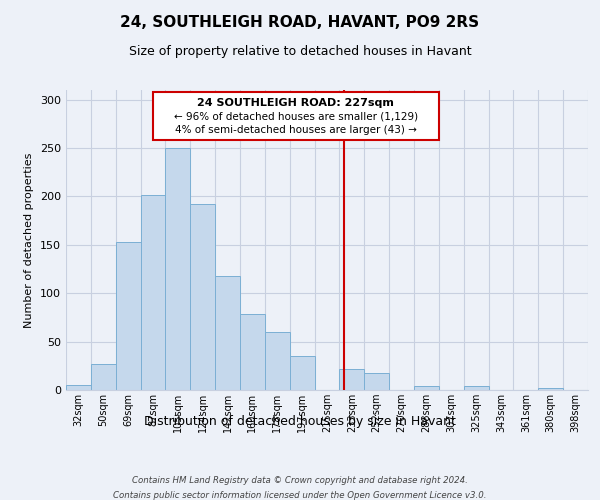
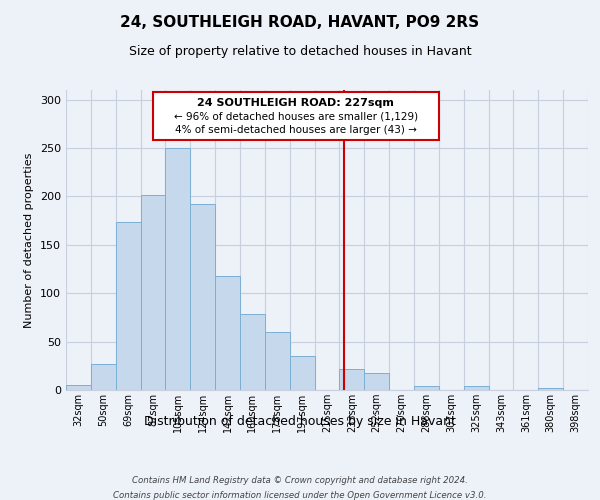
69sqm: 153 -> 174
